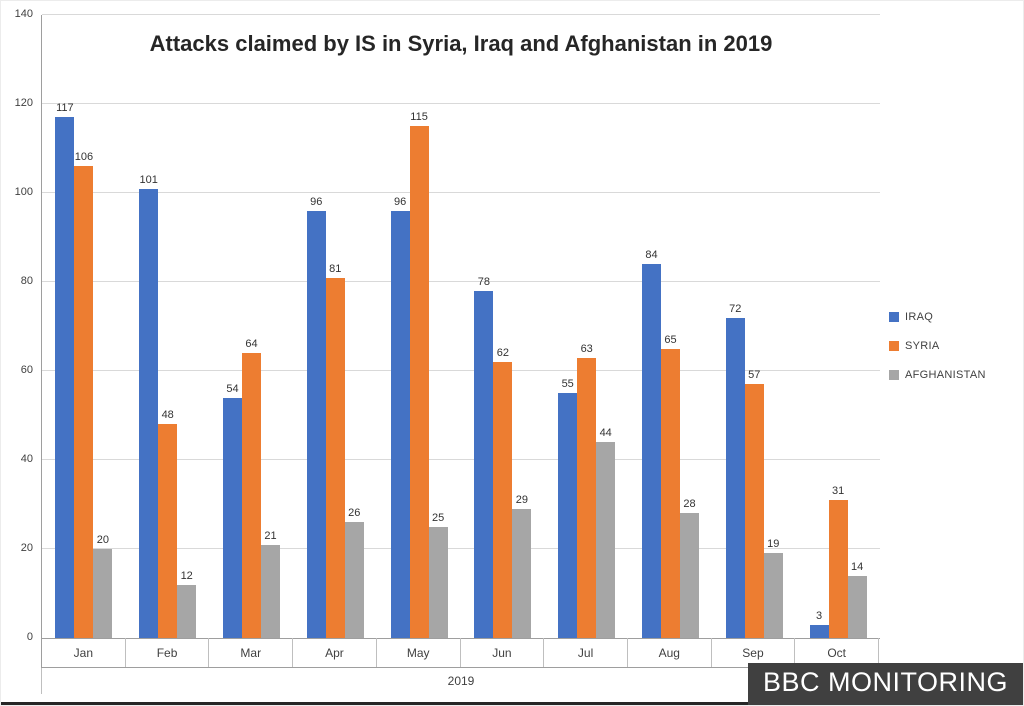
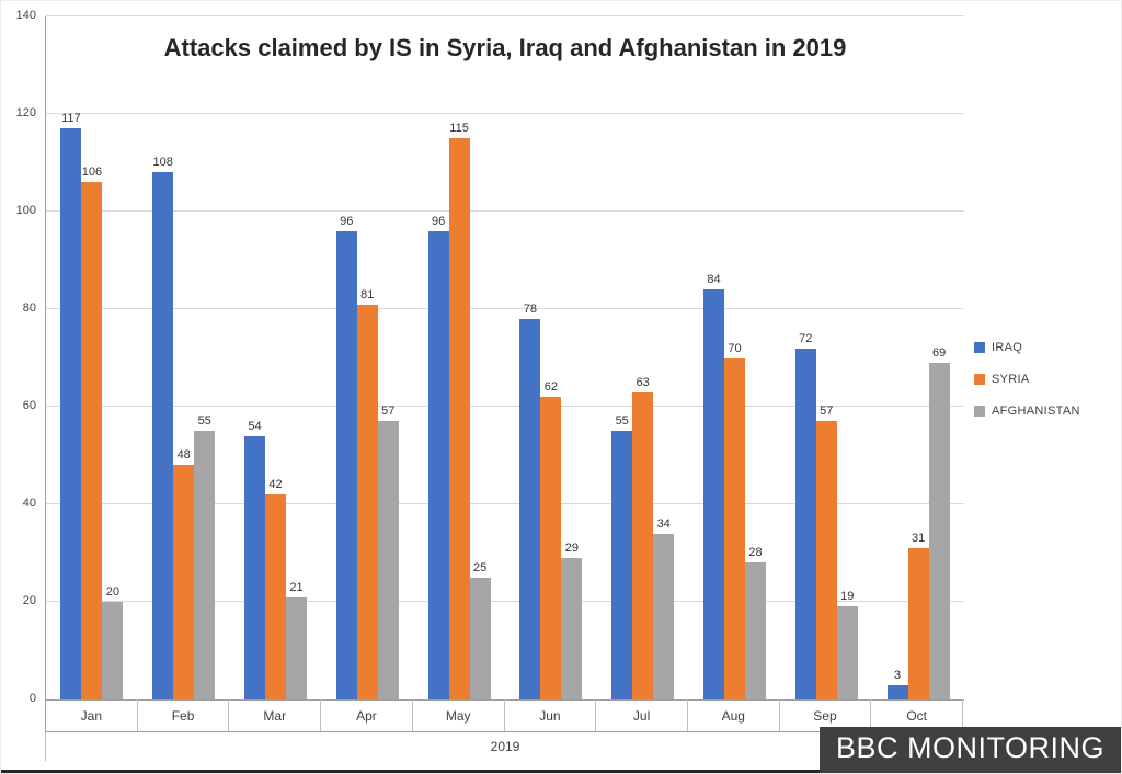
IRAQ/Feb: 101 -> 108
AFGHANISTAN/Feb: 12 -> 55
SYRIA/Mar: 64 -> 42
AFGHANISTAN/Apr: 26 -> 57
AFGHANISTAN/Jul: 44 -> 34
SYRIA/Aug: 65 -> 70
AFGHANISTAN/Oct: 14 -> 69
